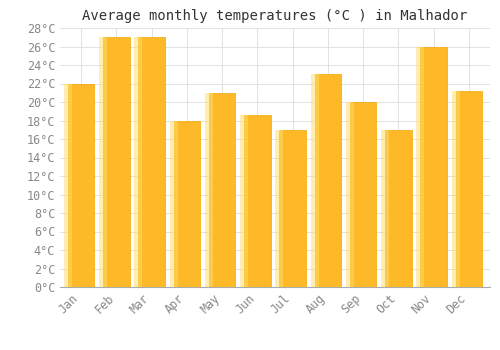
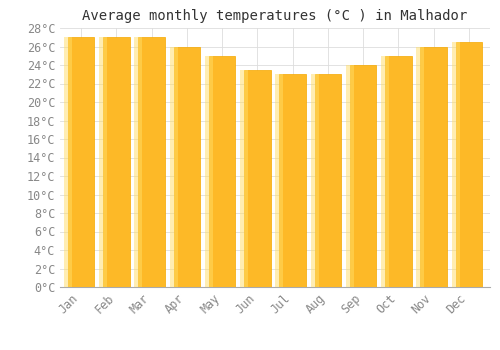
Jan: 22.0°C -> 27.0°C
Apr: 18.0°C -> 26.0°C
May: 21.0°C -> 25.0°C
Jun: 18.6°C -> 23.5°C
Jul: 17.0°C -> 23.0°C
Sep: 20.0°C -> 24.0°C
Oct: 17.0°C -> 25.0°C
Dec: 21.2°C -> 26.5°C
